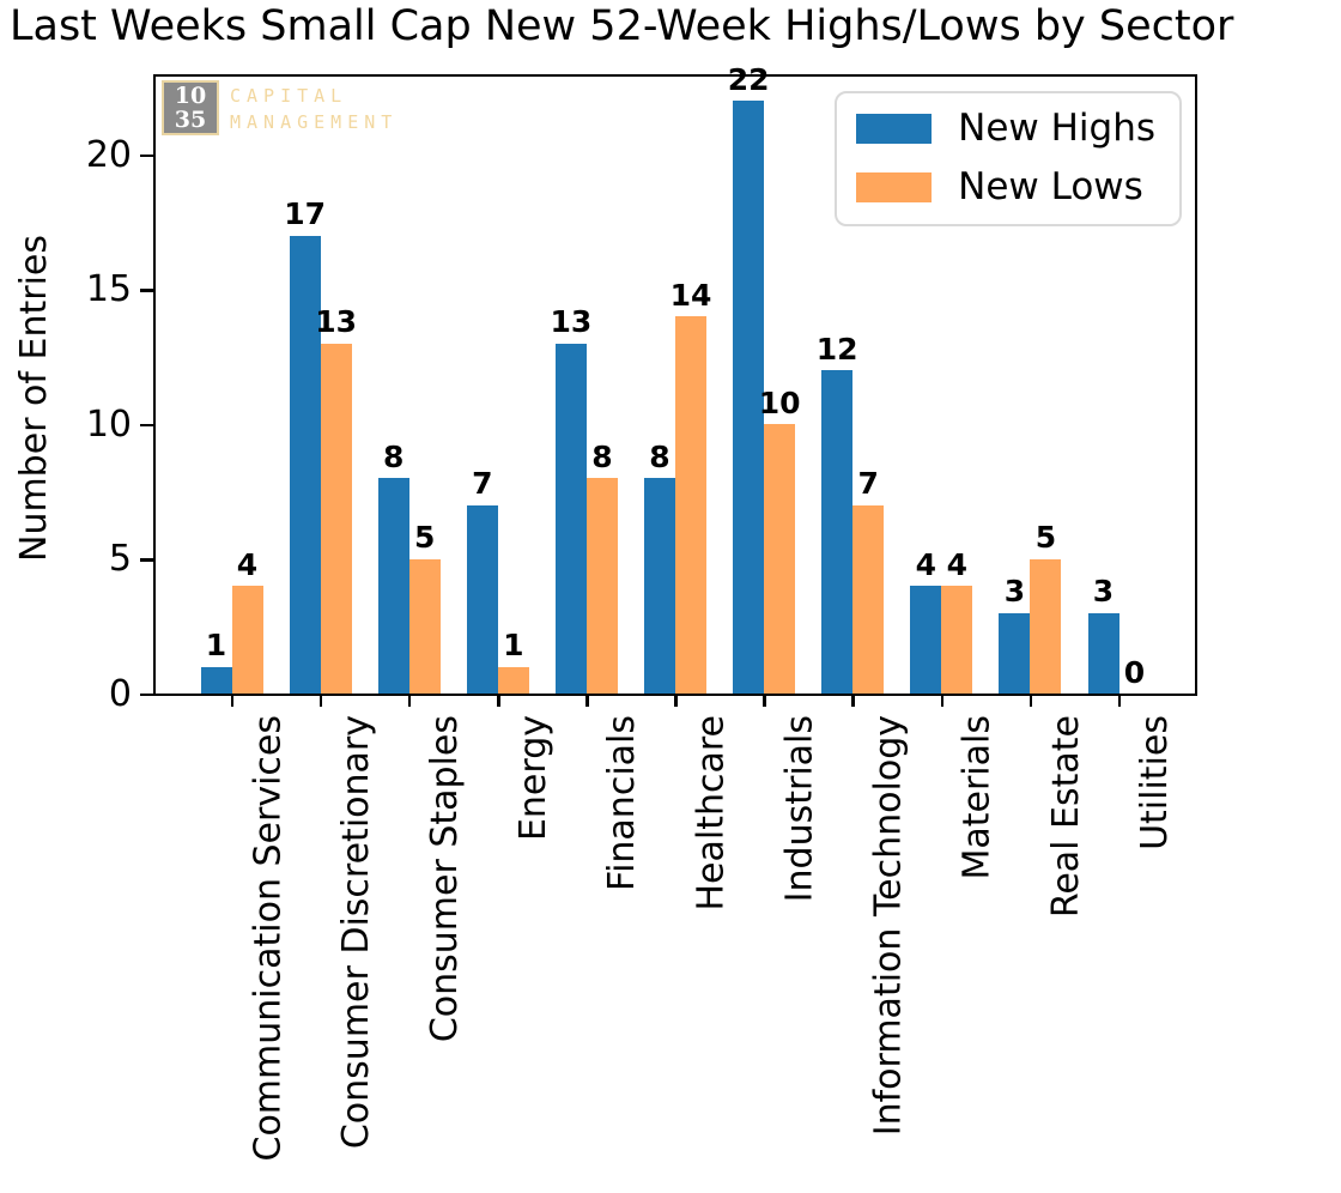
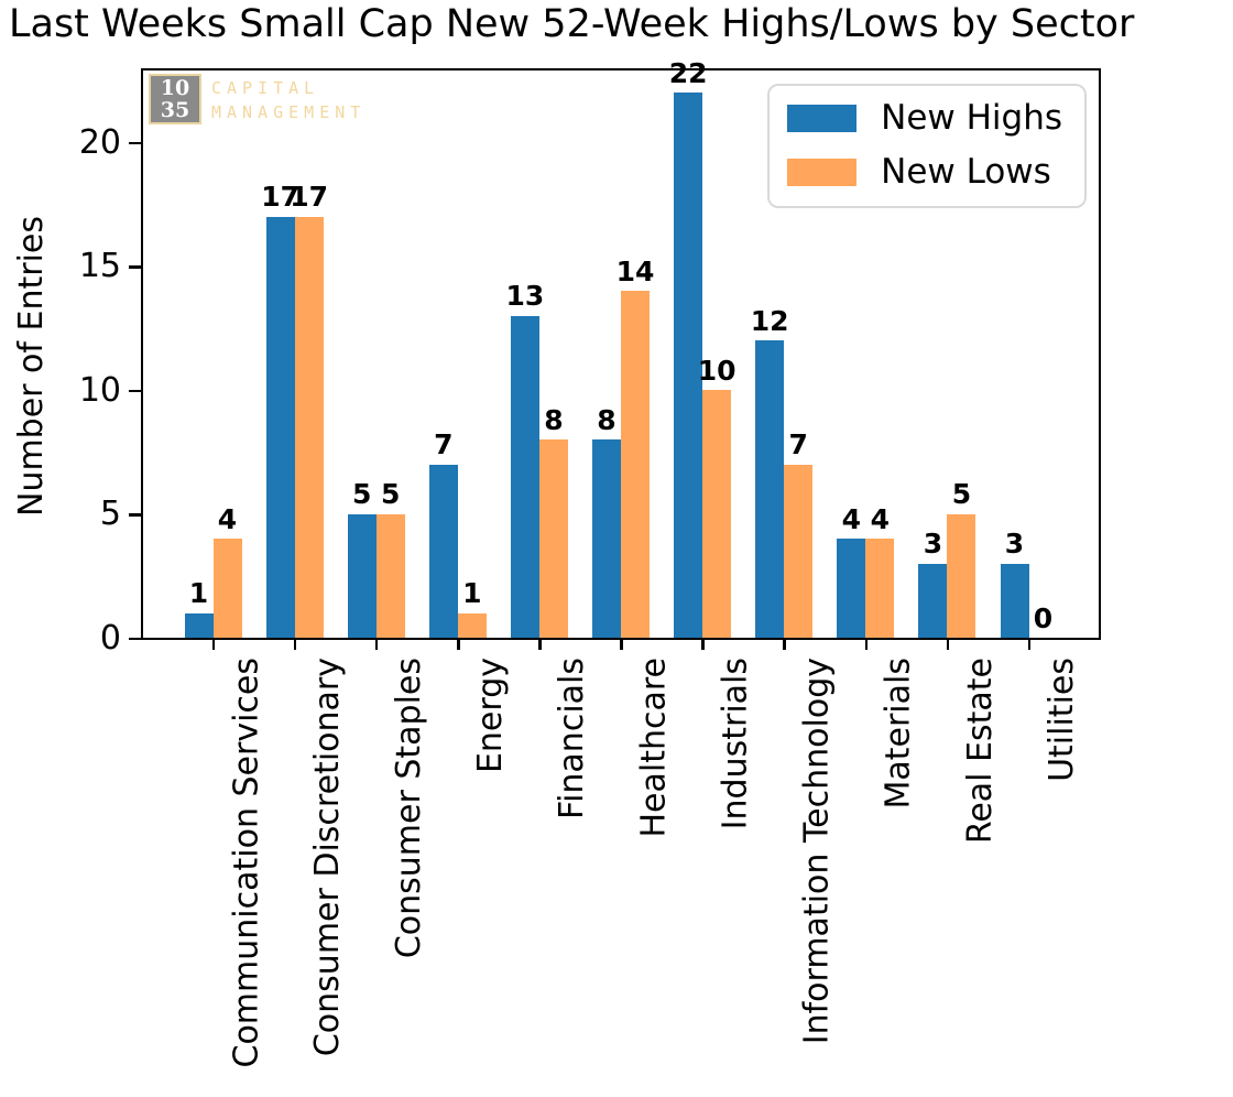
New Lows/Consumer Discretionary: 13 -> 17
New Highs/Consumer Staples: 8 -> 5
